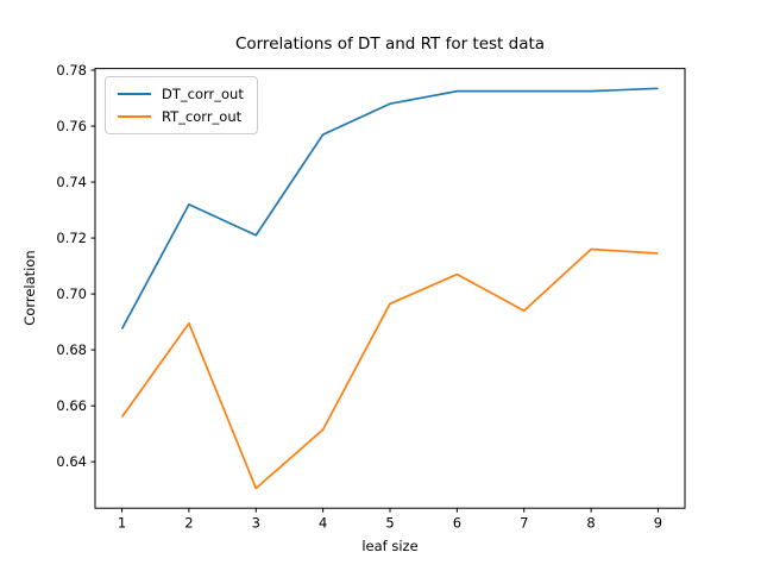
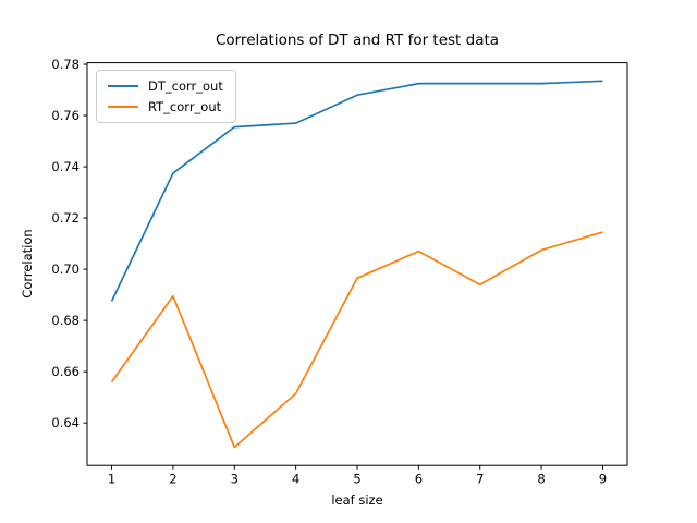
DT_corr_out/2: 0.732 -> 0.738
DT_corr_out/3: 0.721 -> 0.755
RT_corr_out/8: 0.716 -> 0.708
